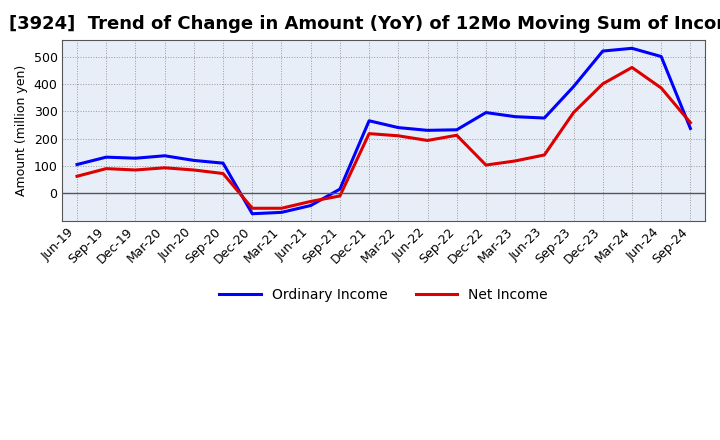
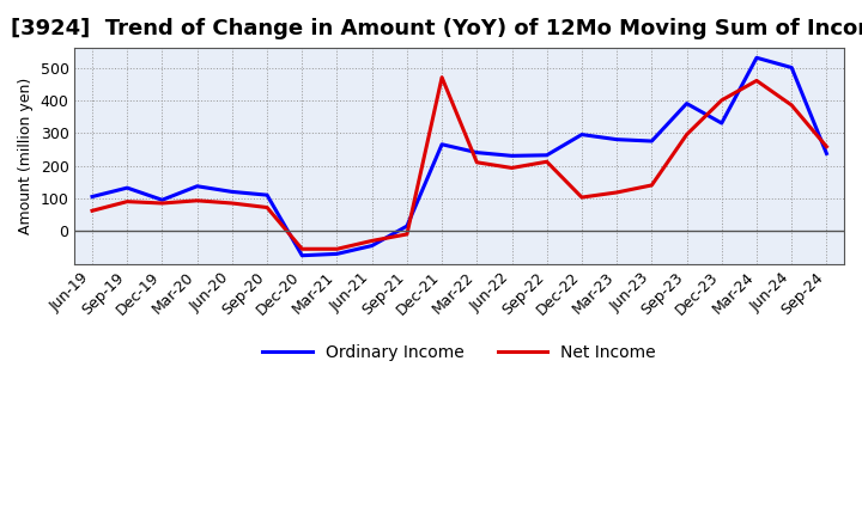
Ordinary Income/Dec-19: 128 -> 95
Net Income/Dec-21: 218 -> 470
Ordinary Income/Dec-23: 520 -> 330
